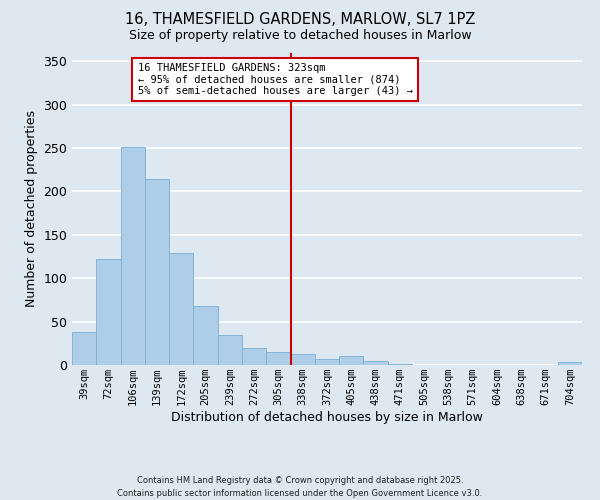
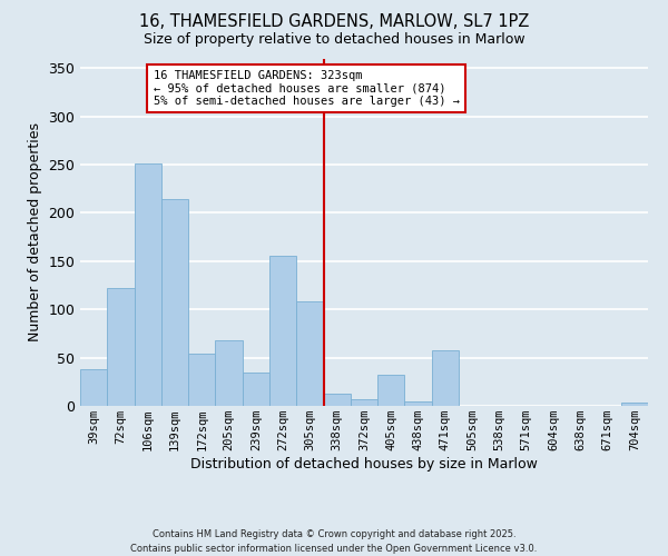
172sqm: 129 -> 54
272sqm: 20 -> 156
305sqm: 15 -> 108
405sqm: 10 -> 32
471sqm: 1 -> 58
